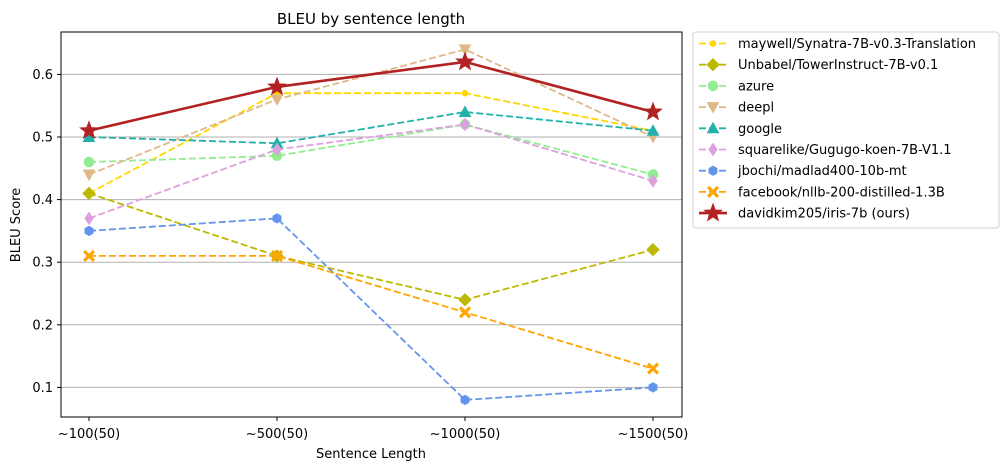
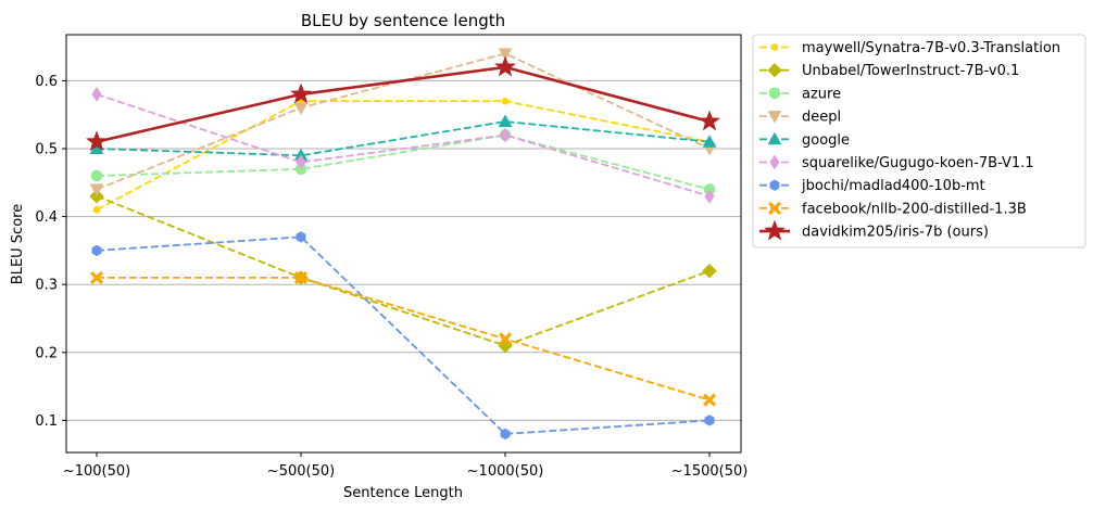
Unbabel/TowerInstruct-7B-v0.1/~100(50): 0.41 -> 0.43
squarelike/Gugugo-koen-7B-V1.1/~100(50): 0.37 -> 0.58
Unbabel/TowerInstruct-7B-v0.1/~1000(50): 0.24 -> 0.21
